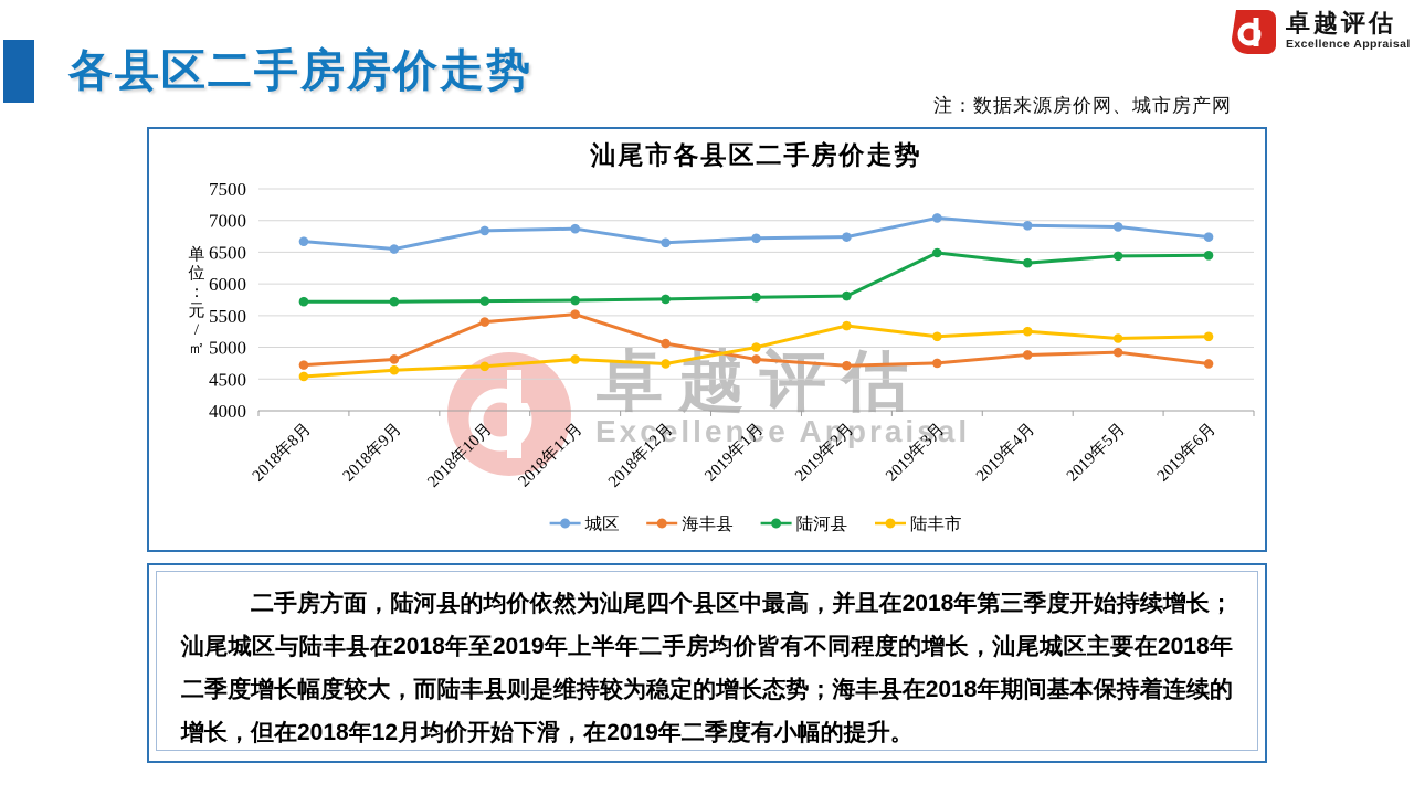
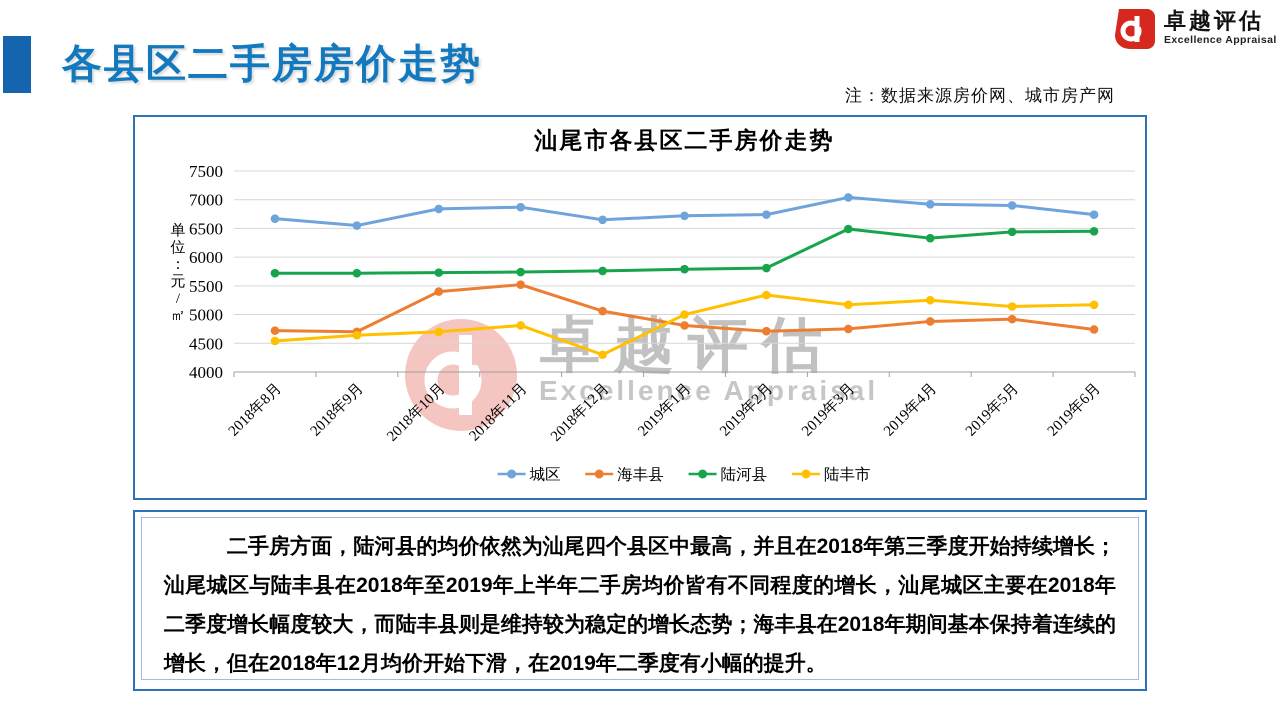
海丰县/2018年9月: 4800 -> 4700
陆丰市/2018年12月: 4700 -> 4300
